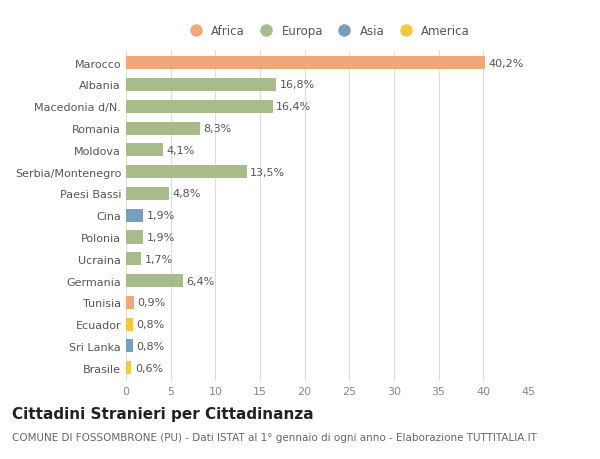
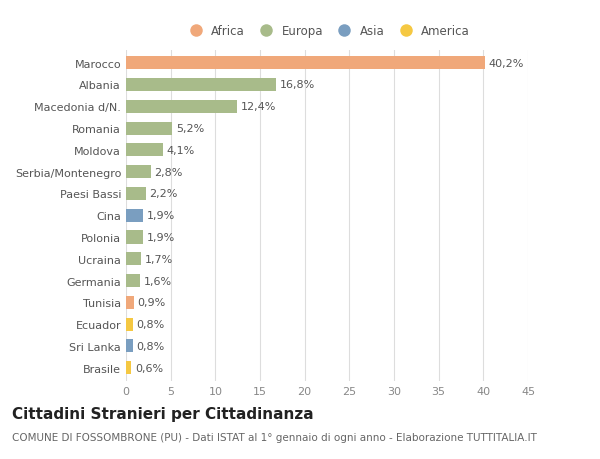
Macedonia d/N.: 16,4% -> 12,4%
Romania: 8,3% -> 5,2%
Serbia/Montenegro: 13,5% -> 2,8%
Paesi Bassi: 4,8% -> 2,2%
Germania: 6,4% -> 1,6%
